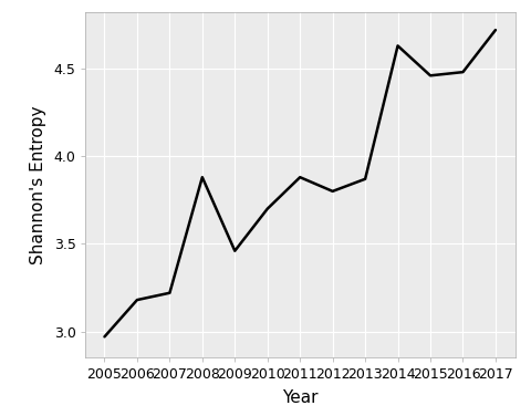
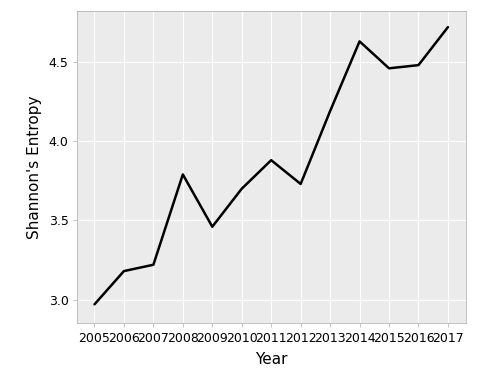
2008: 3.88 -> 3.79
2012: 3.80 -> 3.73
2013: 3.87 -> 4.19
